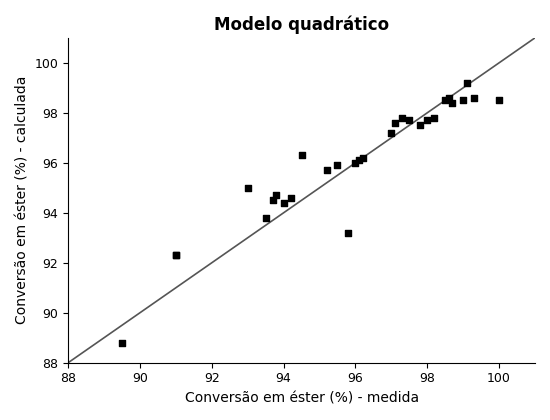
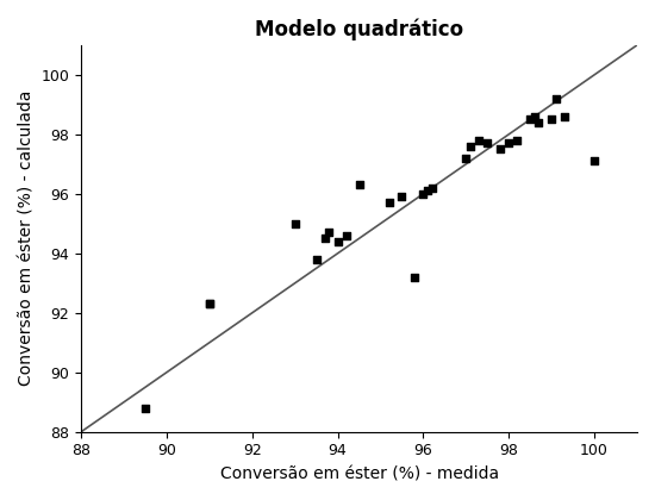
100: 98.5 -> 97.1
